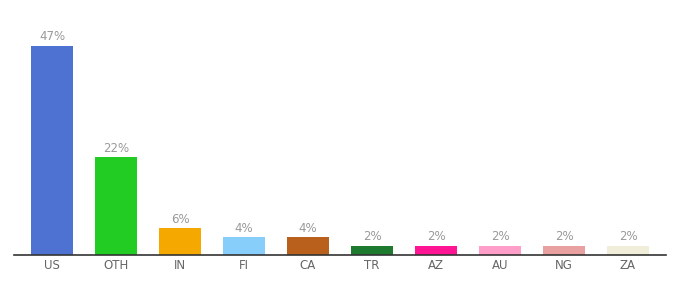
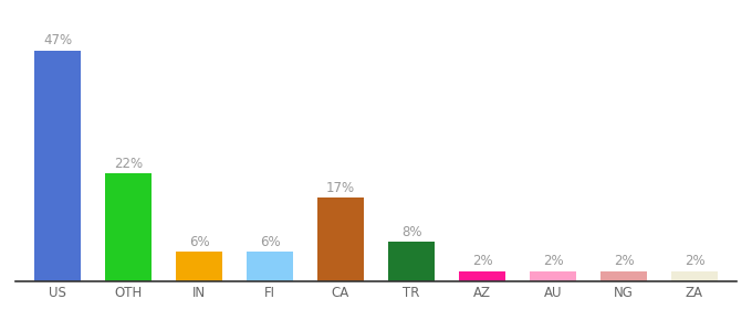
FI: 4% -> 6%
CA: 4% -> 17%
TR: 2% -> 8%
